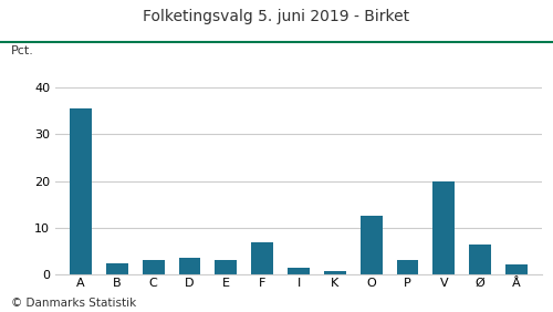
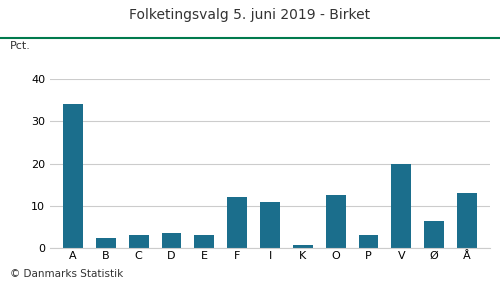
A: 35.4 -> 34.0
F: 7.0 -> 12.0
I: 1.5 -> 11.0
Å: 2.1 -> 13.0
